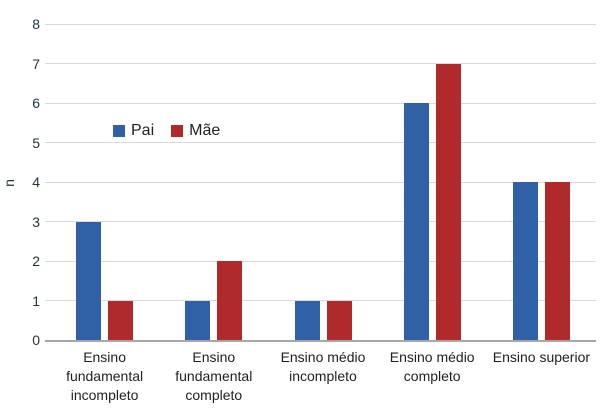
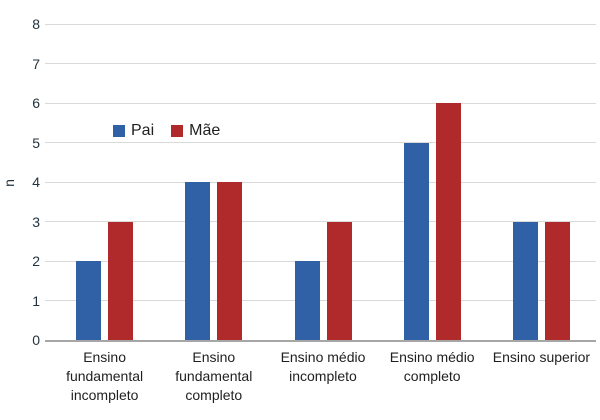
Pai/Ensino fundamental incompleto: 3 -> 2
Mãe/Ensino fundamental incompleto: 1 -> 3
Pai/Ensino fundamental completo: 1 -> 4
Mãe/Ensino fundamental completo: 2 -> 4
Pai/Ensino médio incompleto: 1 -> 2
Mãe/Ensino médio incompleto: 1 -> 3
Pai/Ensino médio completo: 6 -> 5
Mãe/Ensino médio completo: 7 -> 6
Pai/Ensino superior: 4 -> 3
Mãe/Ensino superior: 4 -> 3
